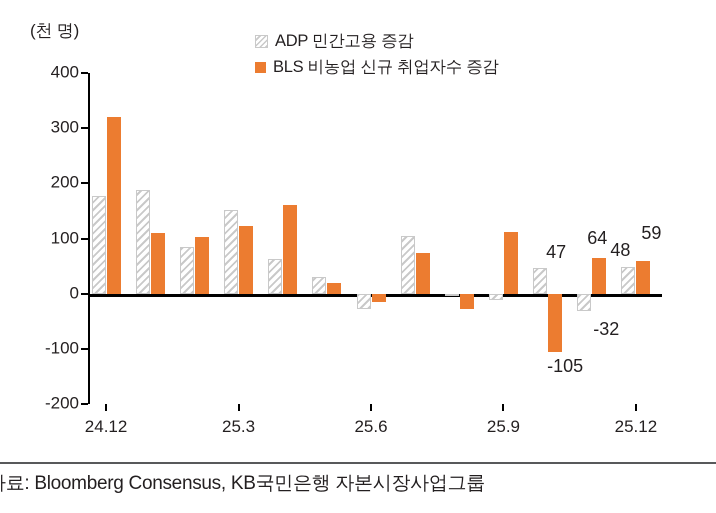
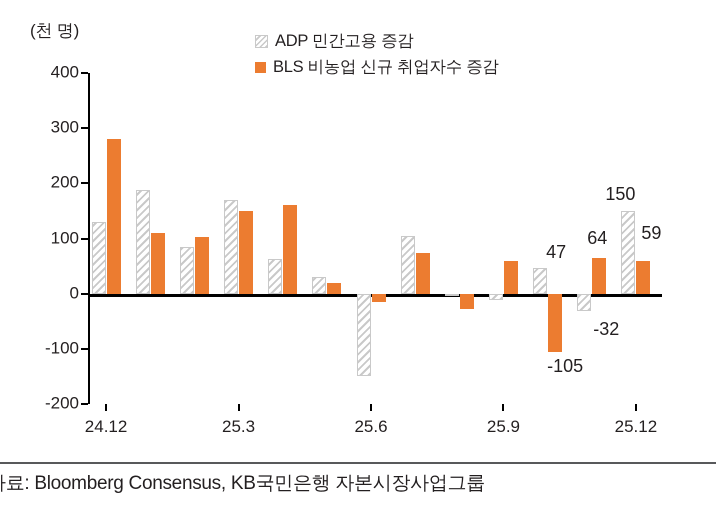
ADP 민간고용 증감/24.12: 180 -> 130
BLS 비농업 신규 취업자수 증감/24.12: 320 -> 280
ADP 민간고용 증감/25.3: 150 -> 170
BLS 비농업 신규 취업자수 증감/25.3: 120 -> 150
ADP 민간고용 증감/25.6: -30 -> -150
BLS 비농업 신규 취업자수 증감/25.9: 110 -> 60
ADP 민간고용 증감/25.12: 48 -> 150
